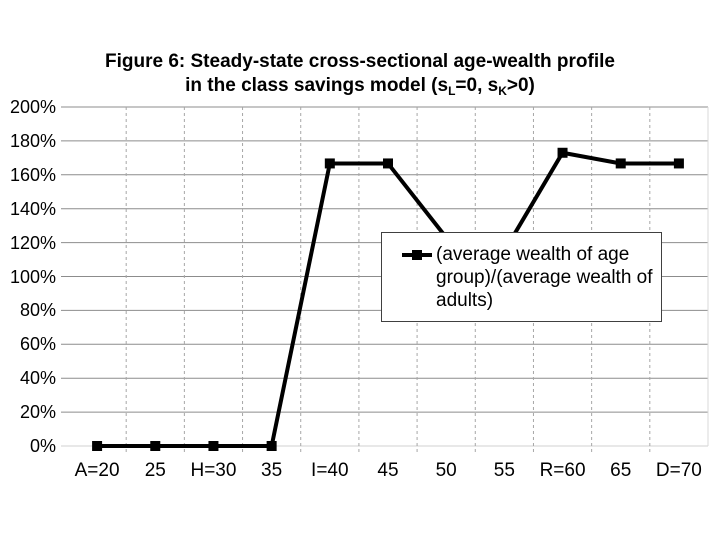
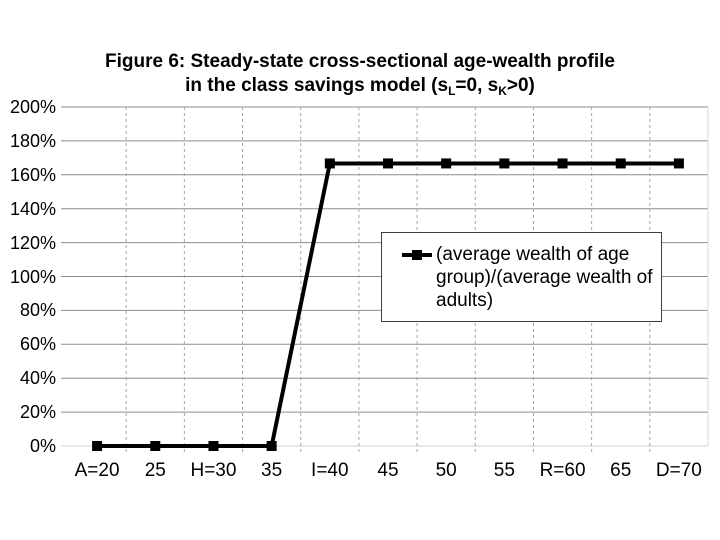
50: 123% -> 167%
55: 115% -> 167%
R=60: 173% -> 167%
